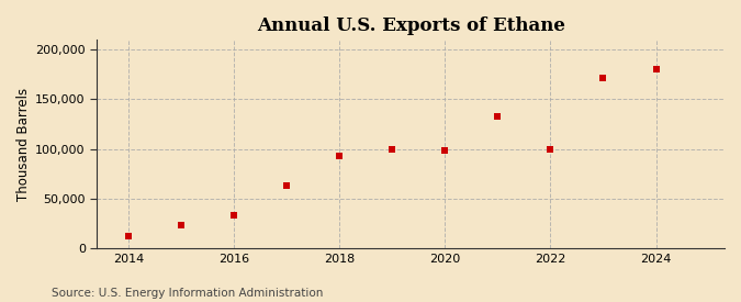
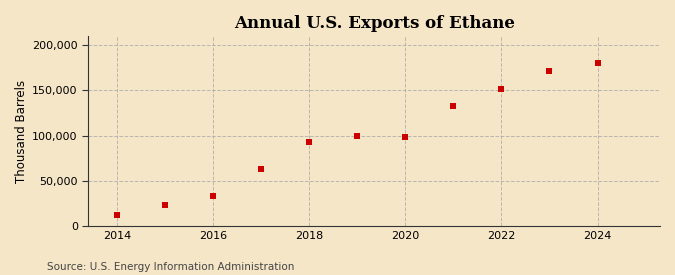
2022: 100,000 -> 152,000
